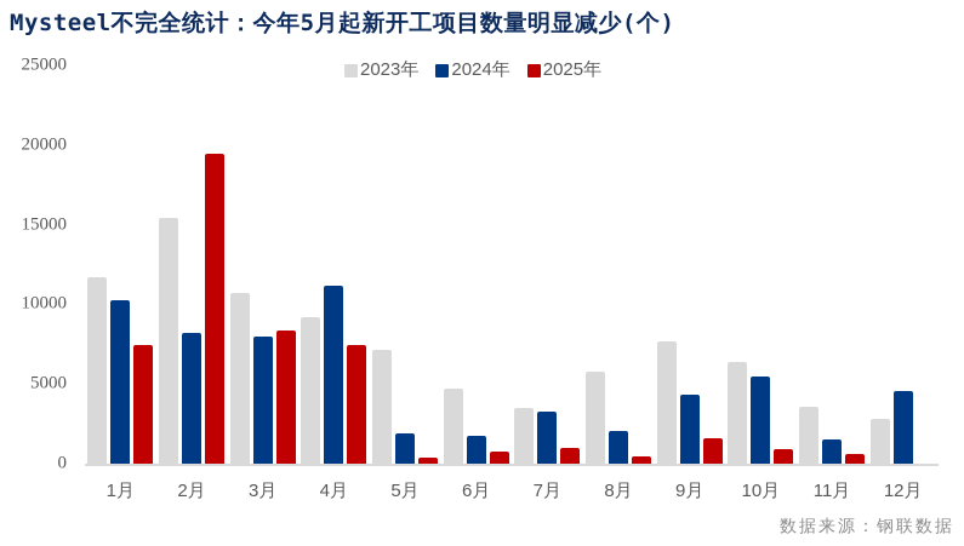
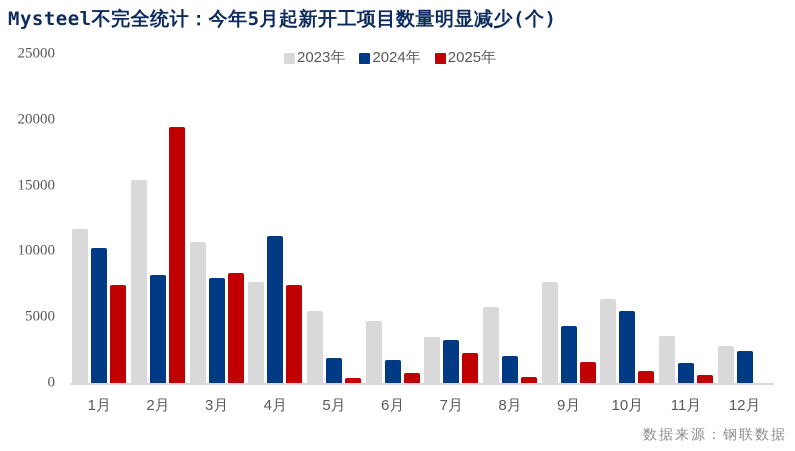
2023年/4月: 9200 -> 7700
2023年/5月: 7200 -> 5500
2025年/7月: 1000 -> 2300
2024年/12月: 4600 -> 2400
